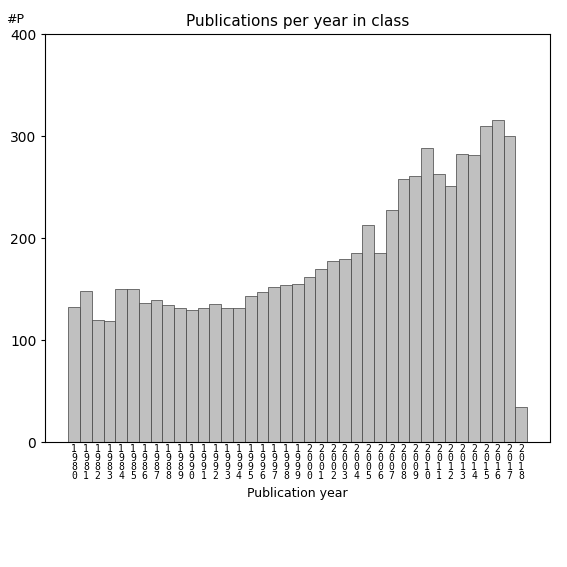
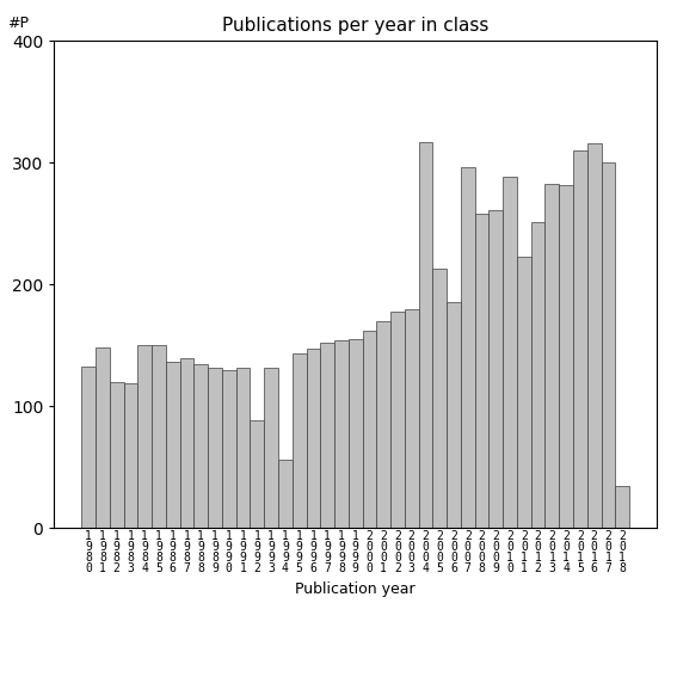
1 9 9 2: 135 -> 88
1 9 9 4: 132 -> 56
2 0 0 4: 185 -> 317
2 0 0 7: 228 -> 296
2 0 1 1: 263 -> 223
